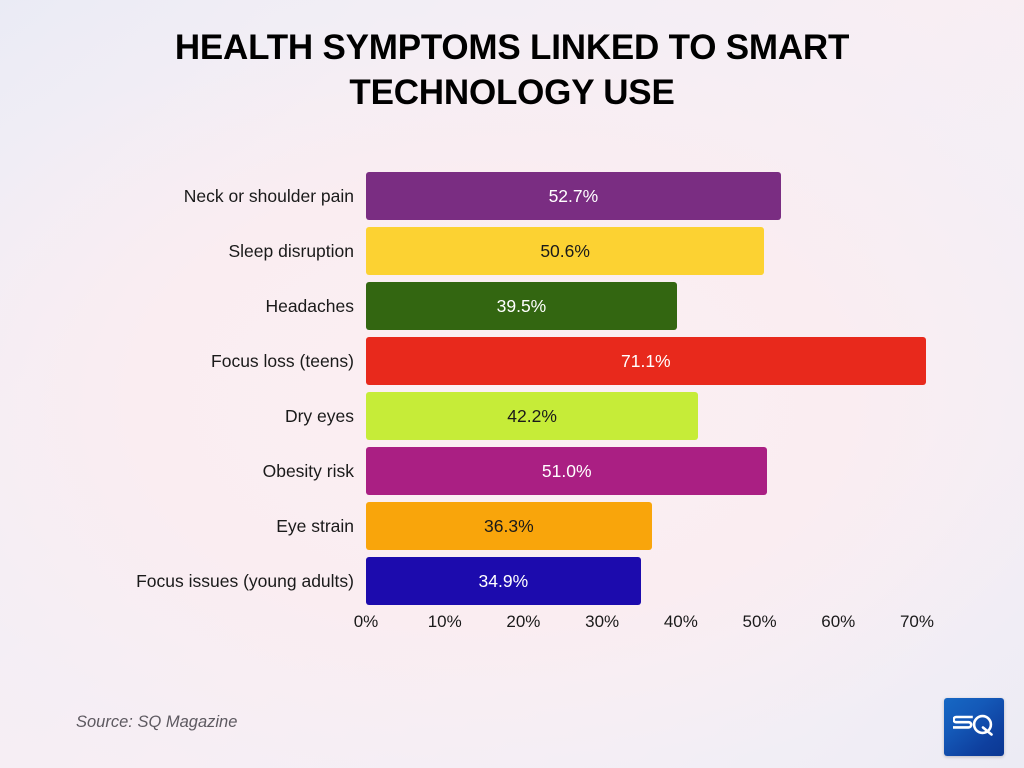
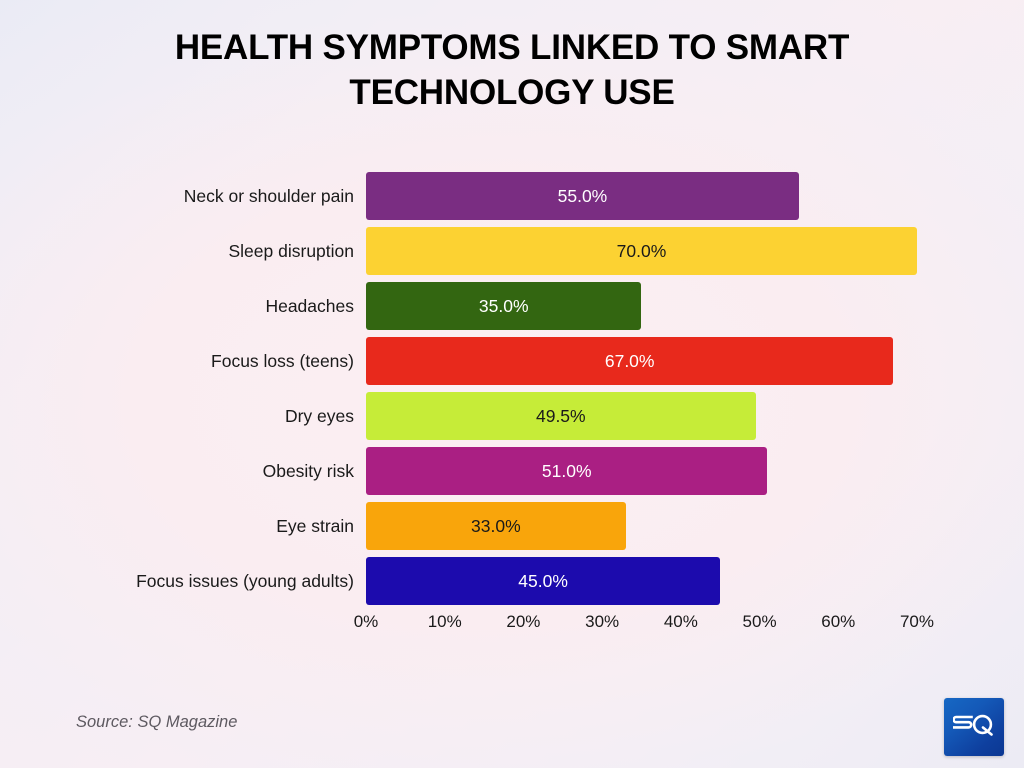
Neck or shoulder pain: 52.7% -> 55.0%
Sleep disruption: 50.6% -> 70.0%
Headaches: 39.5% -> 35.0%
Focus loss (teens): 71.1% -> 67.0%
Dry eyes: 42.2% -> 49.5%
Eye strain: 36.3% -> 33.0%
Focus issues (young adults): 34.9% -> 45.0%
